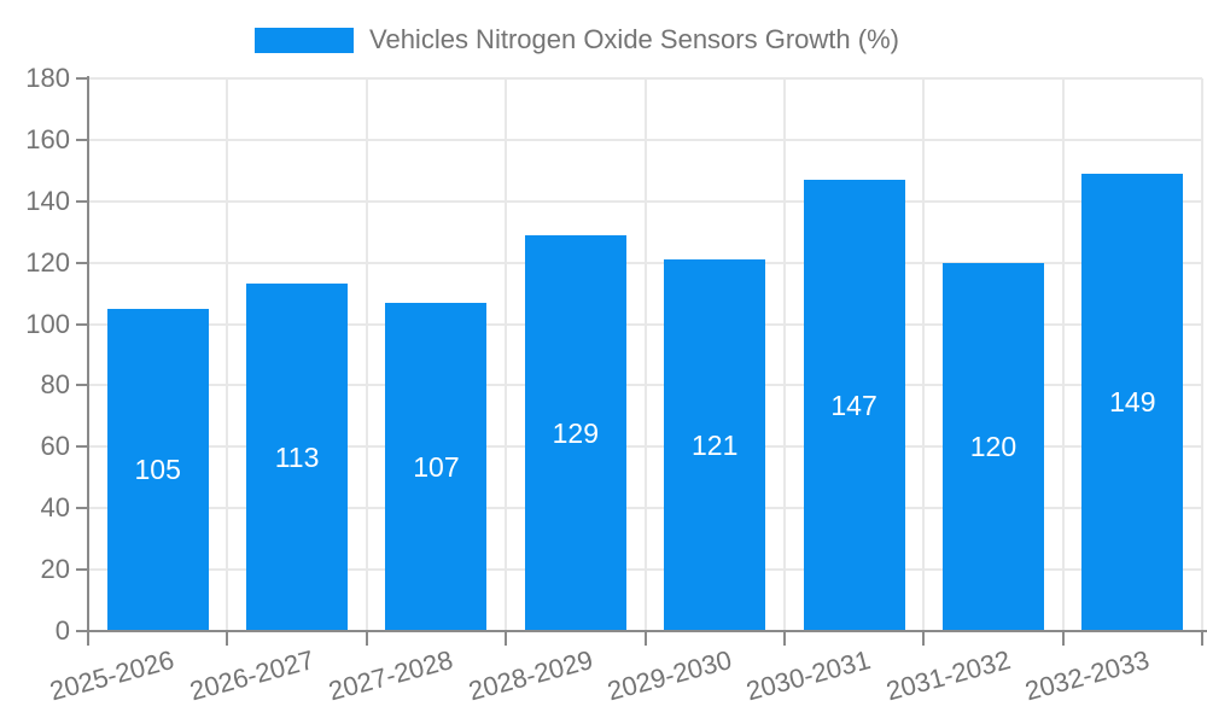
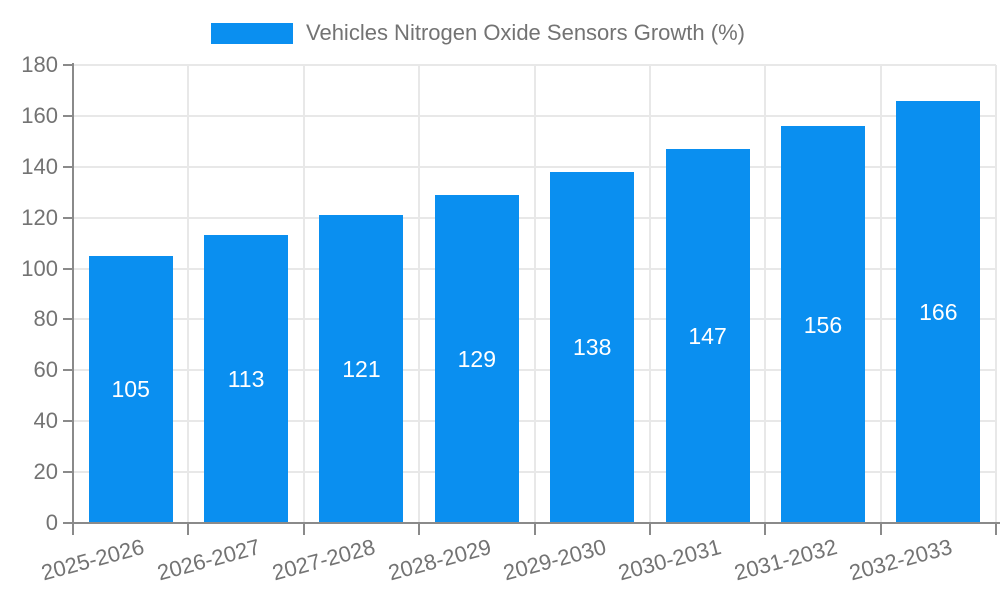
2027-2028: 107 -> 121
2029-2030: 121 -> 138
2031-2032: 120 -> 156
2032-2033: 149 -> 166
